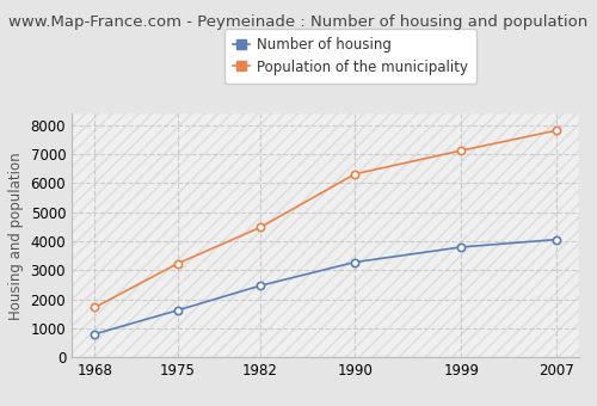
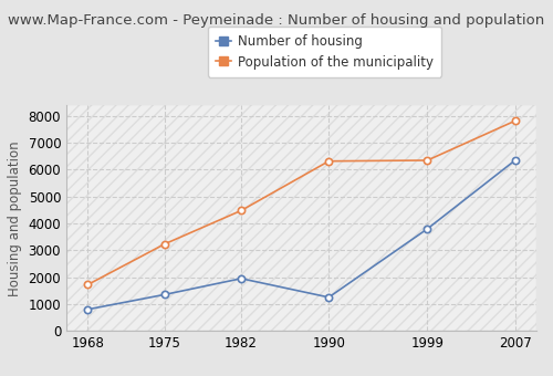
Number of housing/1975: 1620 -> 1350
Number of housing/1982: 2470 -> 1950
Number of housing/1990: 3280 -> 1250
Population of the municipality/1999: 7130 -> 6350
Number of housing/2007: 4060 -> 6350
